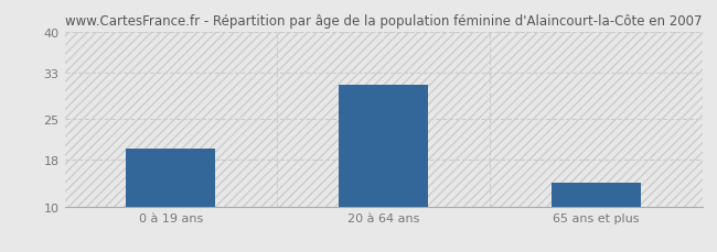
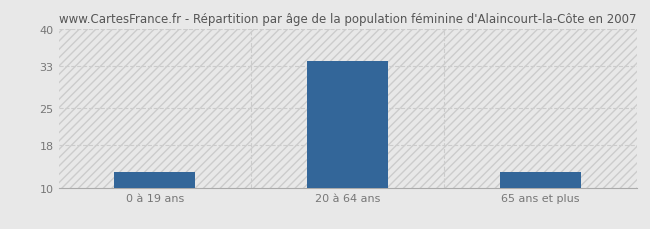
0 à 19 ans: 20 -> 13
20 à 64 ans: 31 -> 34
65 ans et plus: 14 -> 13
